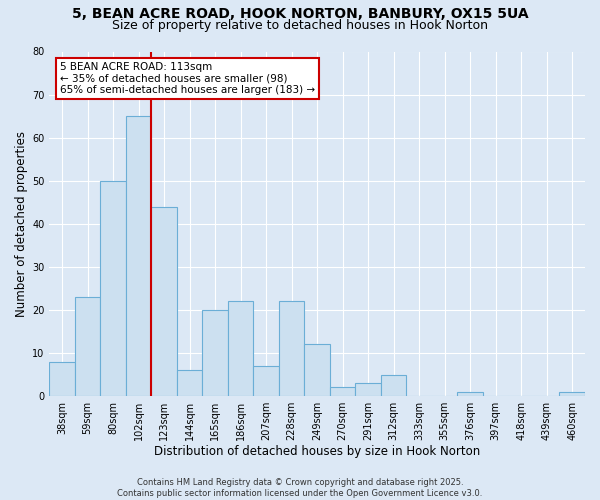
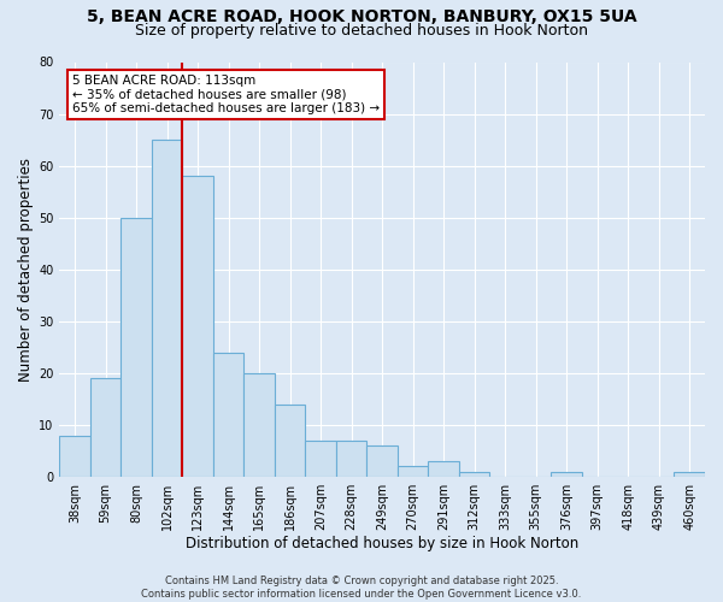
59sqm: 23 -> 19
123sqm: 44 -> 58
144sqm: 6 -> 24
186sqm: 22 -> 14
228sqm: 22 -> 7
249sqm: 12 -> 6
312sqm: 5 -> 1
